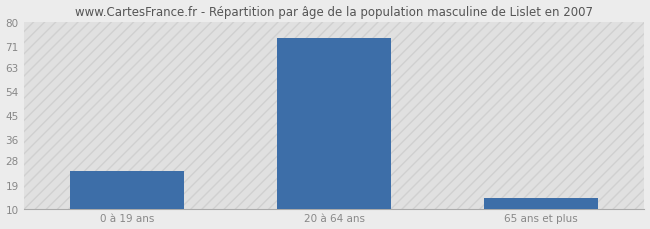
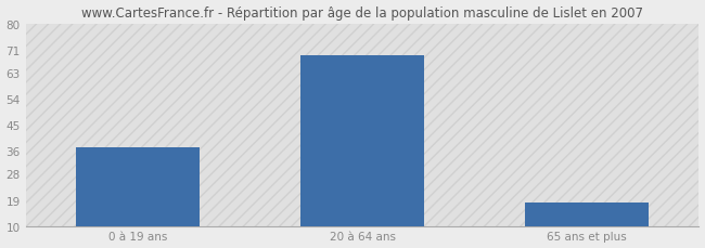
0 à 19 ans: 24 -> 37
20 à 64 ans: 74 -> 69
65 ans et plus: 14 -> 18
